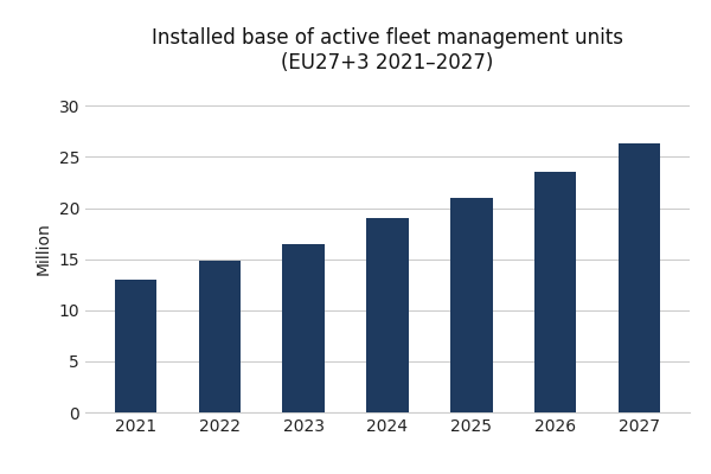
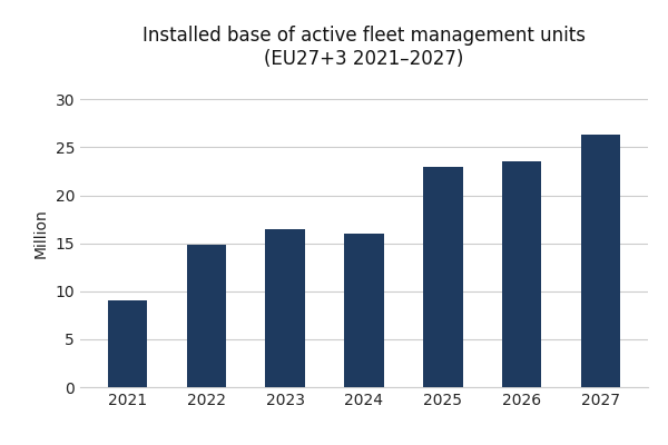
2021: 13.0 -> 9.0
2024: 19.0 -> 16.0
2025: 21.0 -> 23.0
